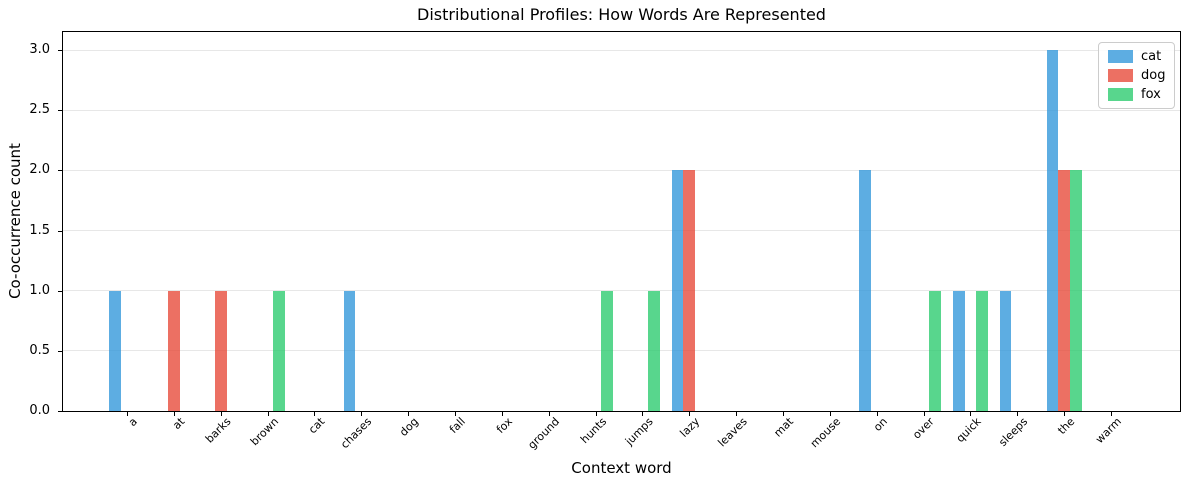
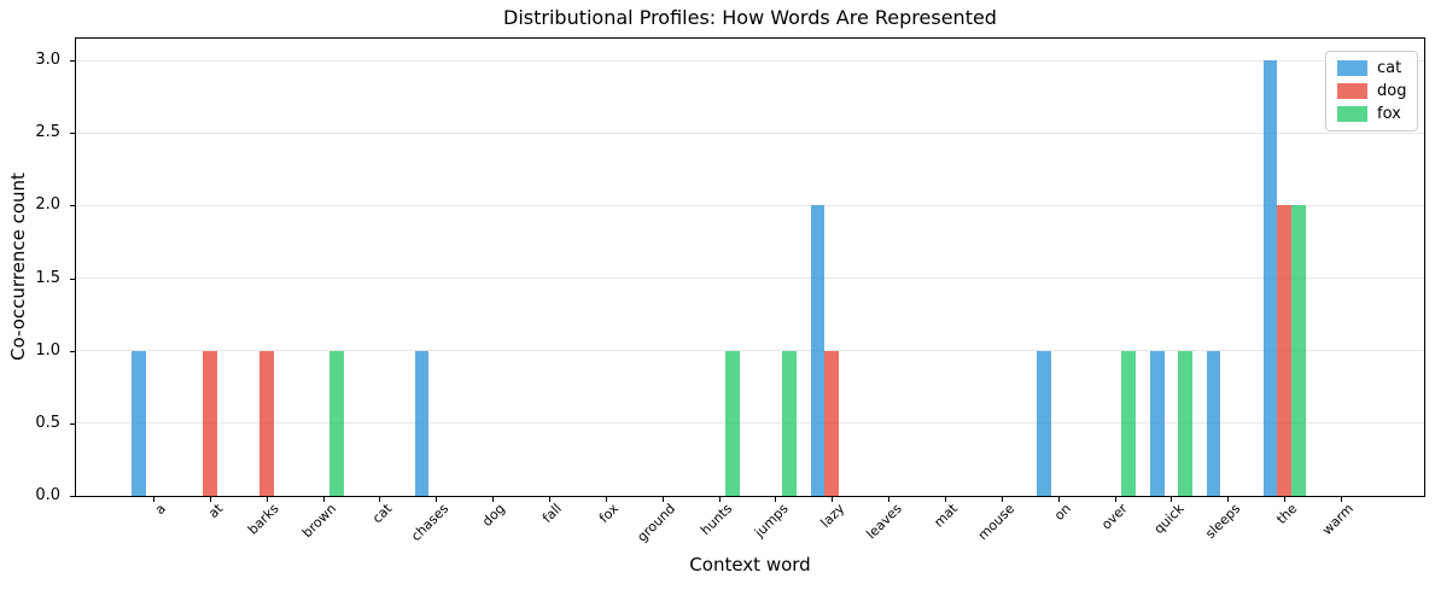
dog/lazy: 2 -> 1
cat/on: 2 -> 1
